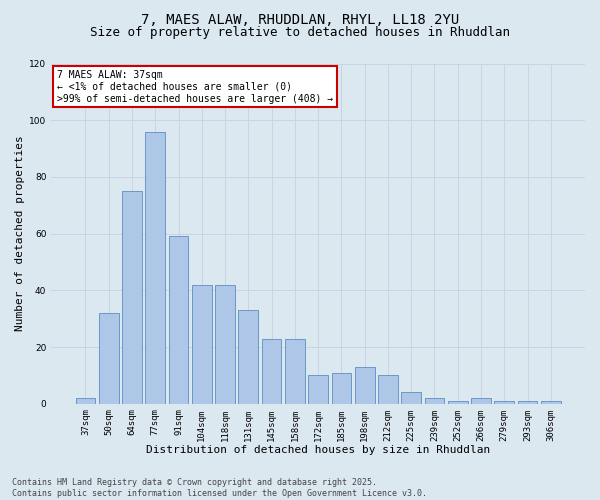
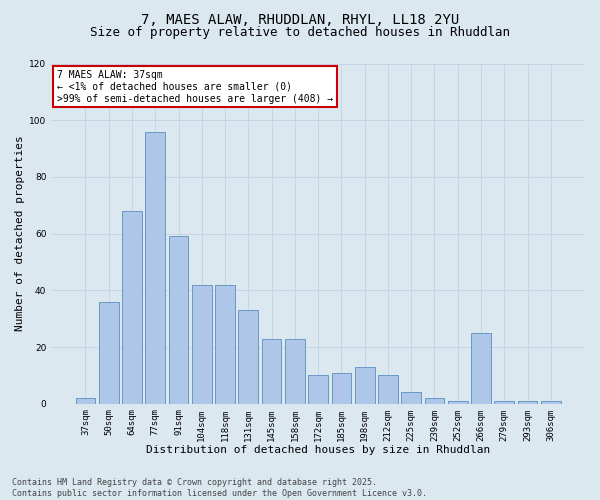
50sqm: 32 -> 36
64sqm: 75 -> 68
266sqm: 2 -> 25
